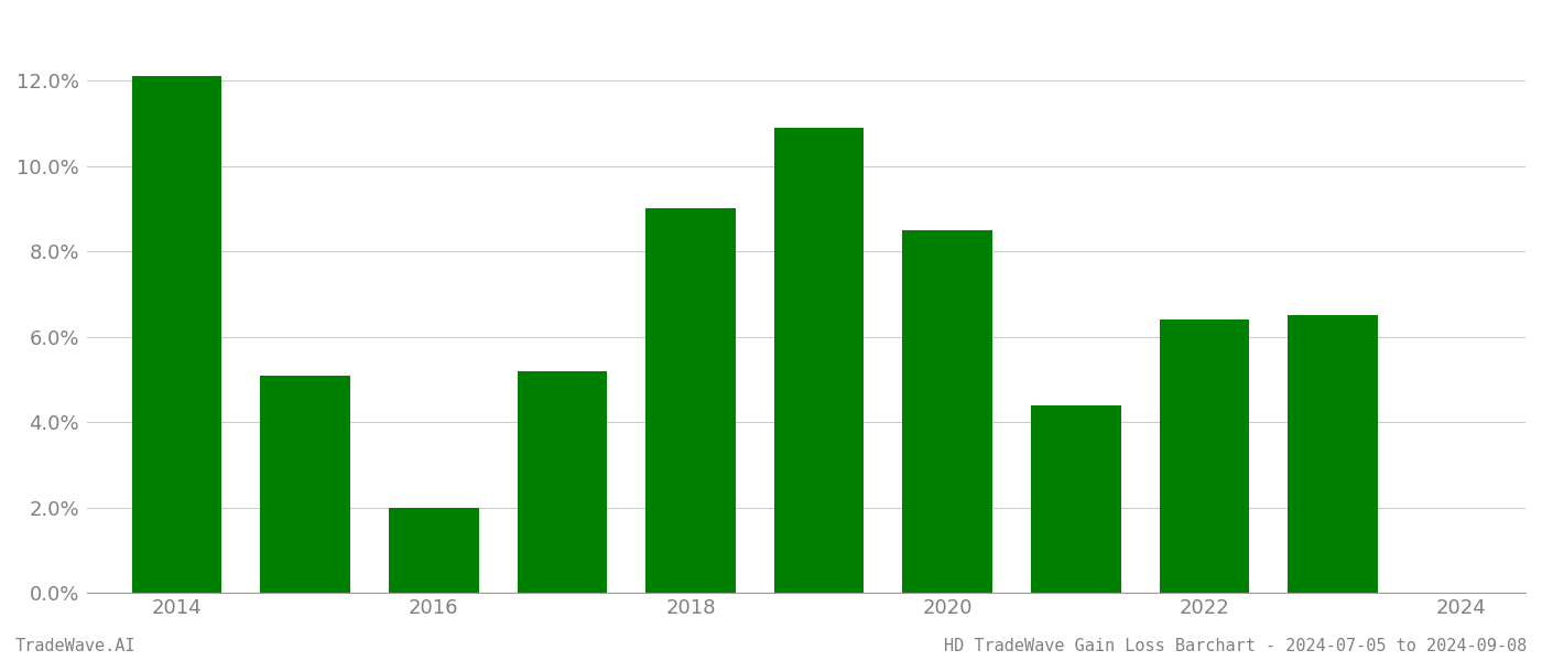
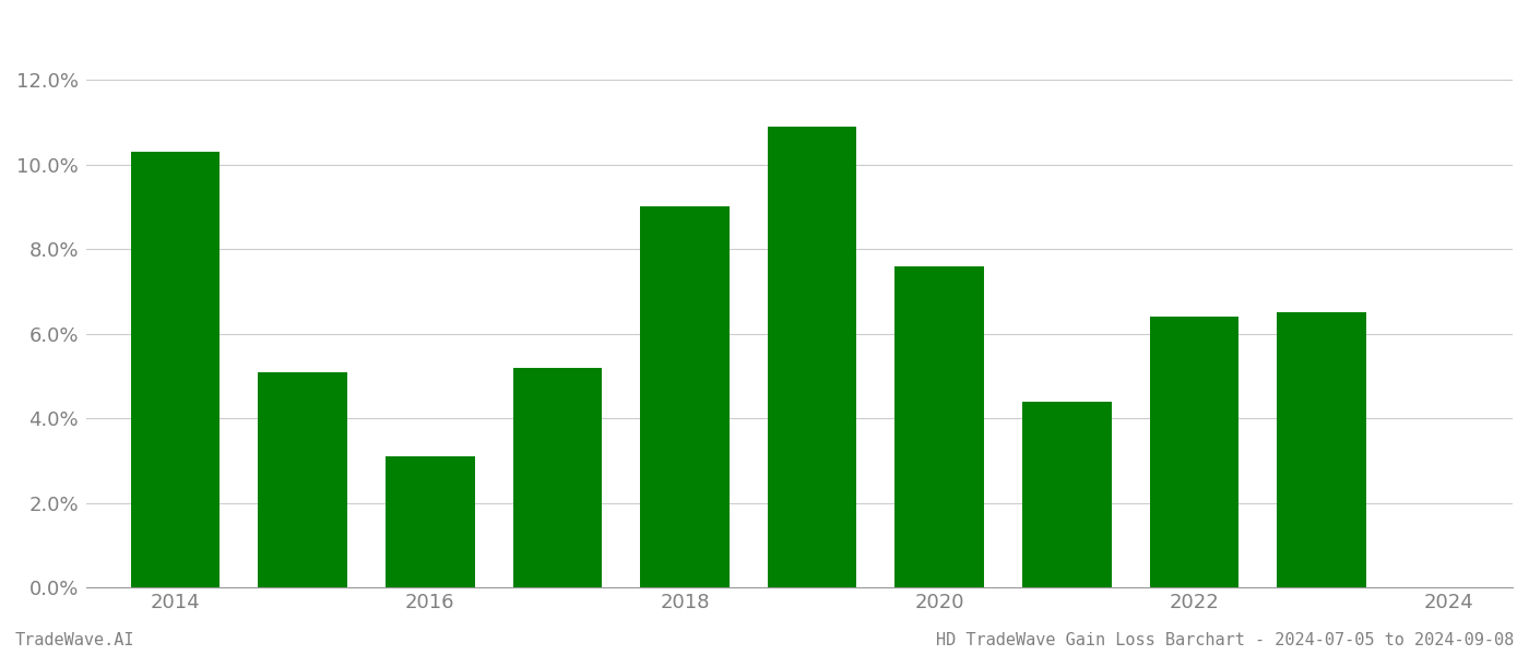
2014: 12.1% -> 10.3%
2016: 2.0% -> 3.1%
2020: 8.5% -> 7.6%
